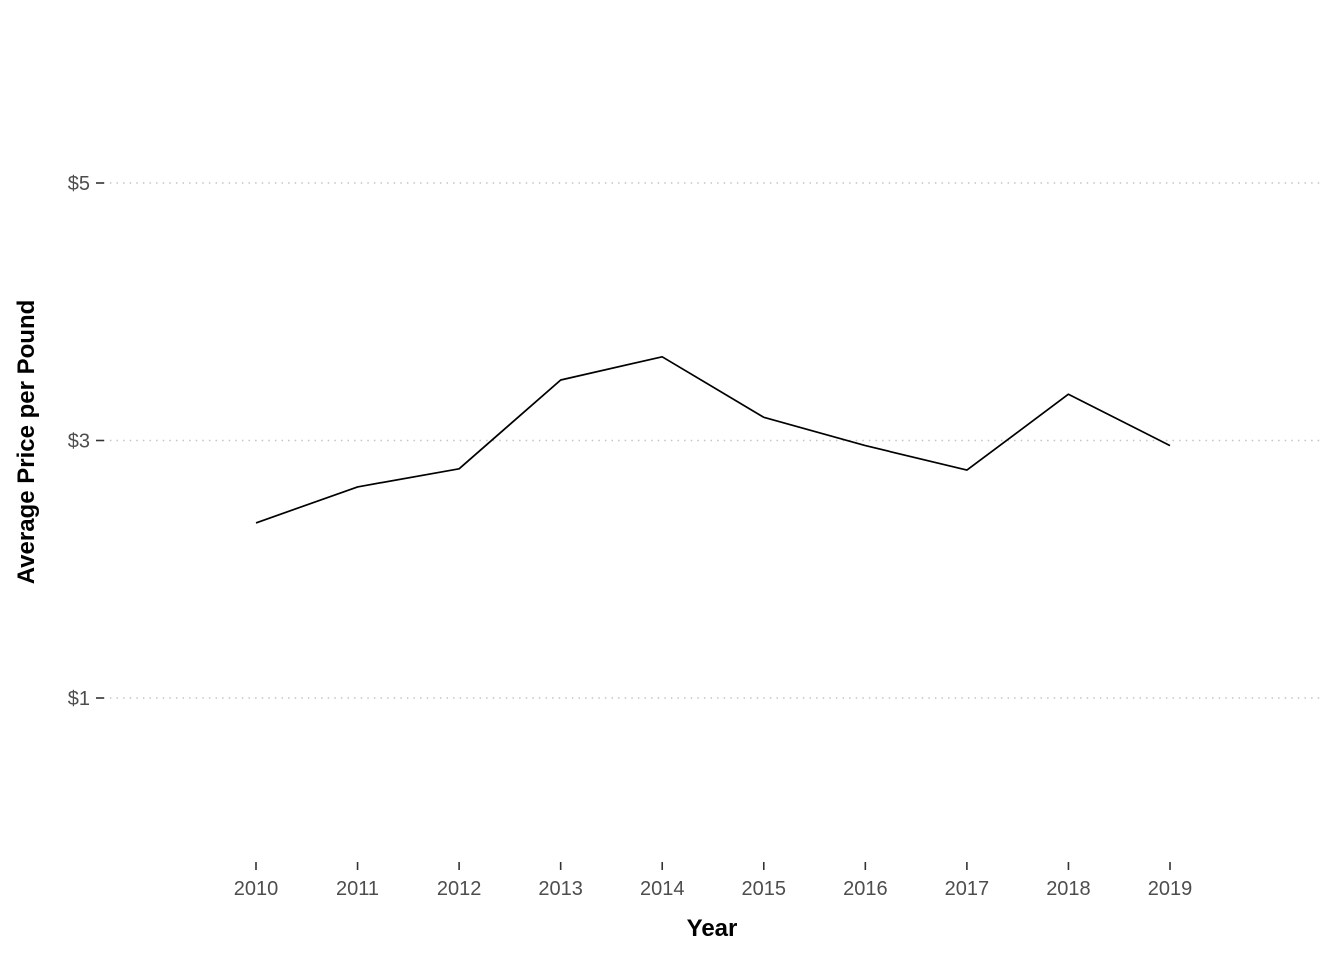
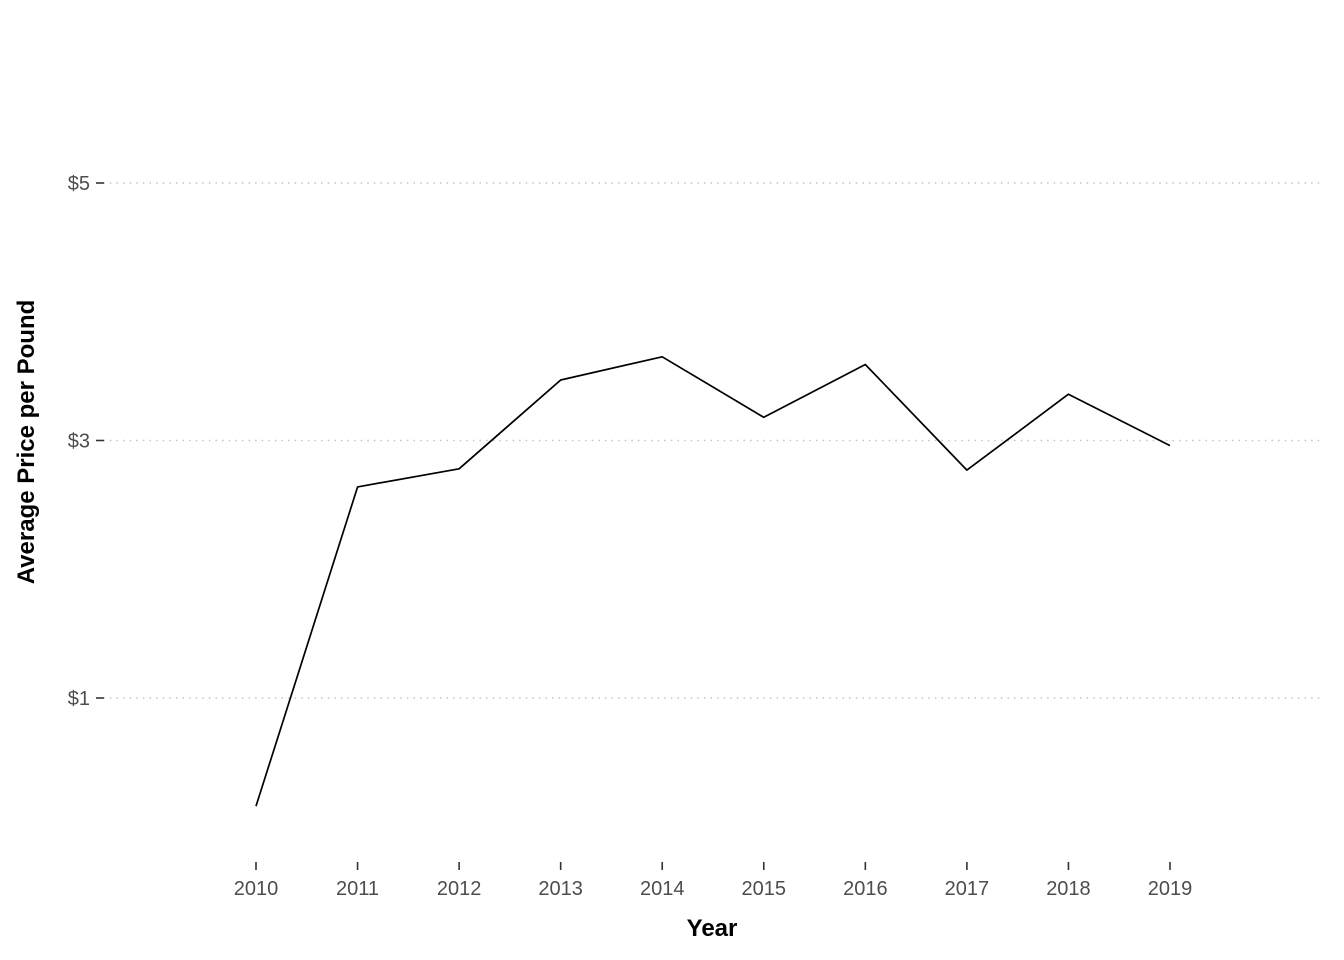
2010: $2.36 -> $0.16
2016: $2.96 -> $3.59
